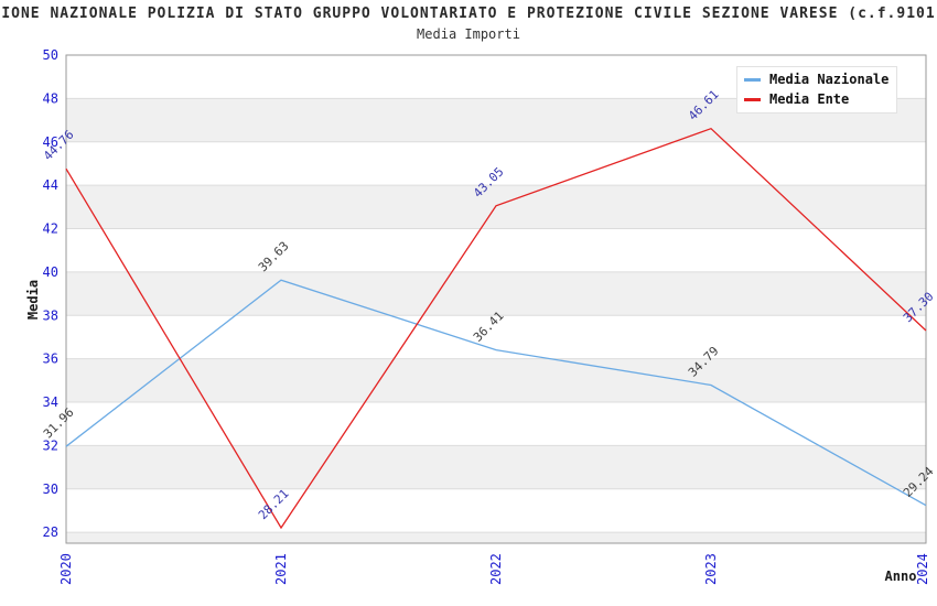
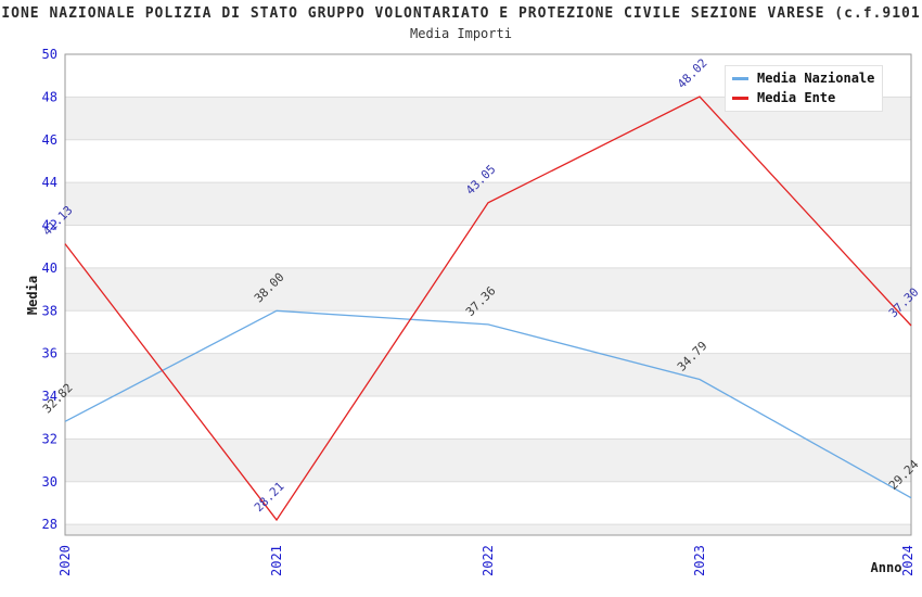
Media Nazionale/2020: 31.96 -> 32.82
Media Ente/2020: 44.76 -> 41.13
Media Nazionale/2021: 39.63 -> 38.00
Media Nazionale/2022: 36.41 -> 37.36
Media Ente/2023: 46.61 -> 48.02
